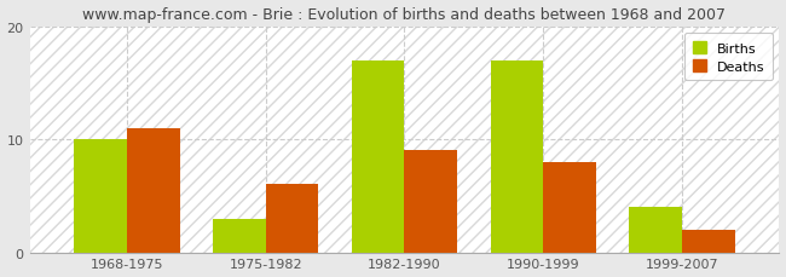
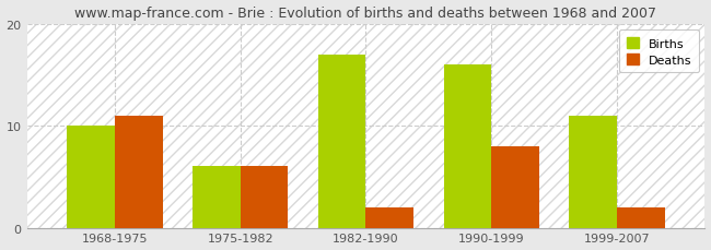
Births/1975-1982: 3 -> 6
Deaths/1982-1990: 9 -> 2
Births/1990-1999: 17 -> 16
Births/1999-2007: 4 -> 11
